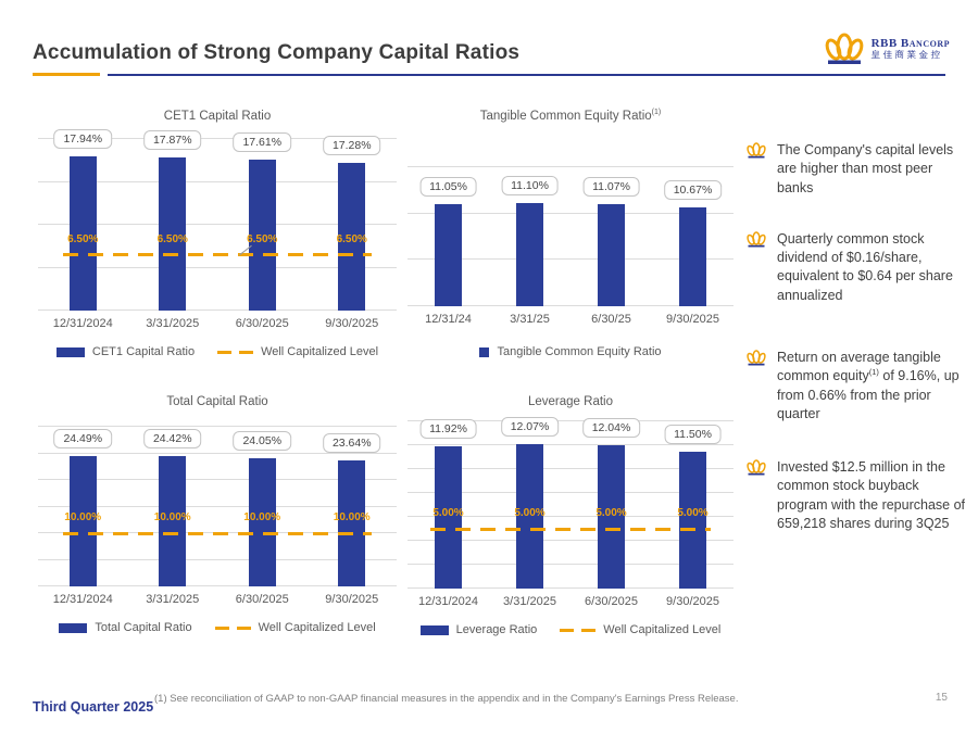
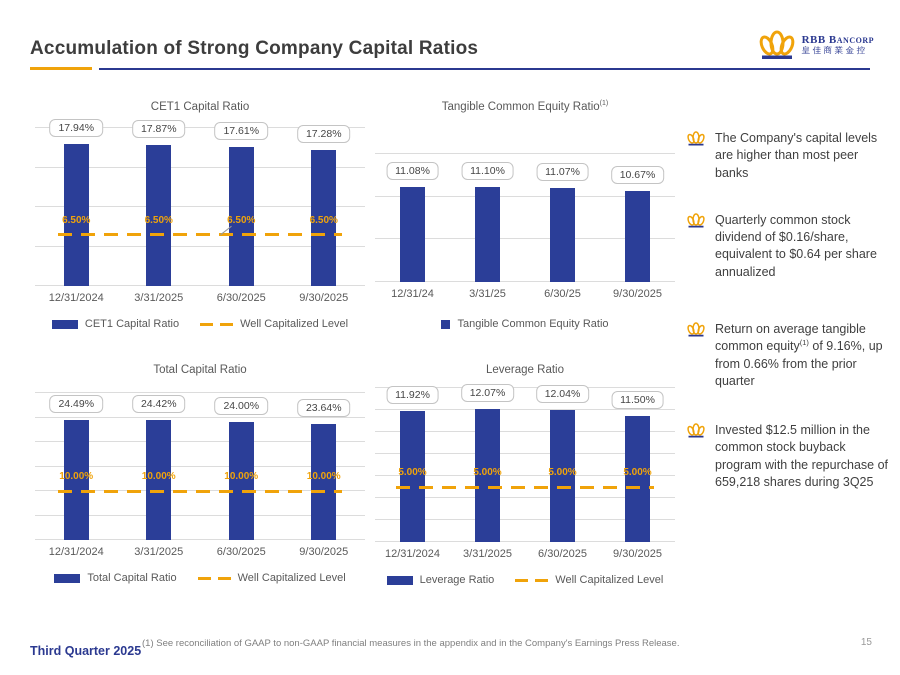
Tangible Common Equity Ratio/12/31/24: 11.05% -> 11.08%
Total Capital Ratio/6/30/2025: 24.05% -> 24.00%
